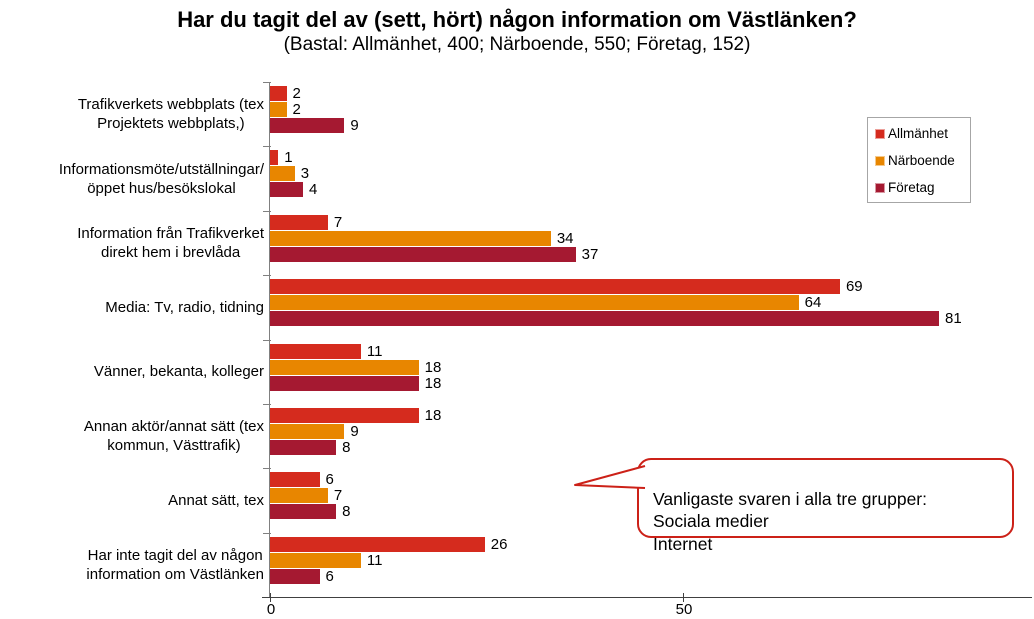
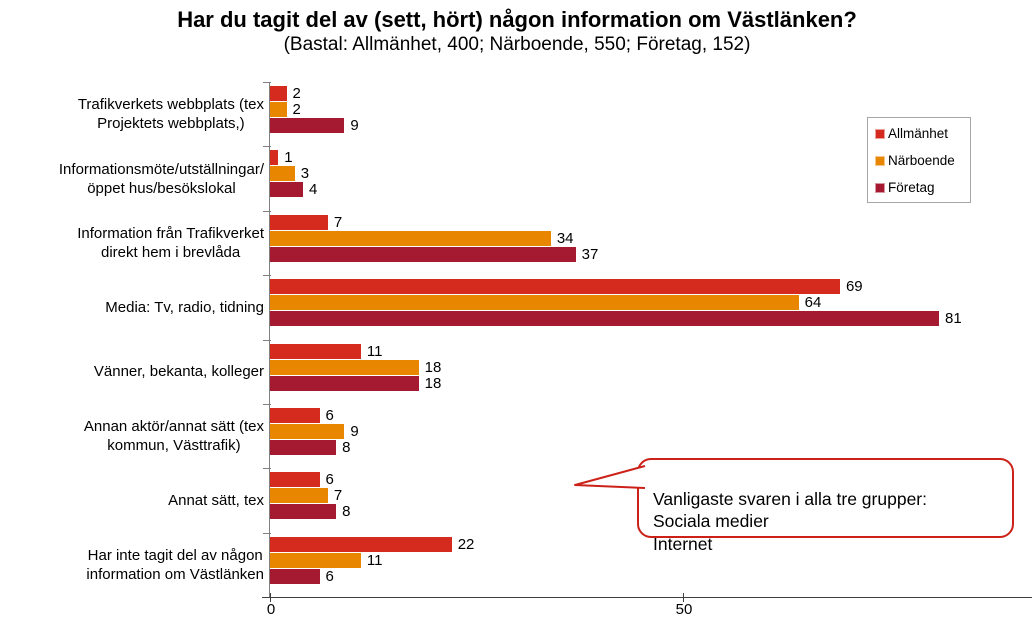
Allmänhet/Annan aktör/annat sätt (tex kommun, Västtrafik): 18 -> 6
Allmänhet/Har inte tagit del av någon information om Västlänken: 26 -> 22
